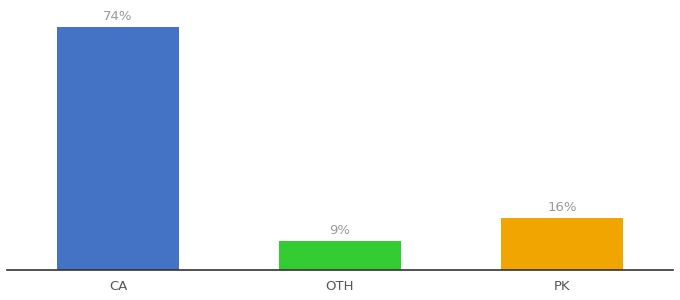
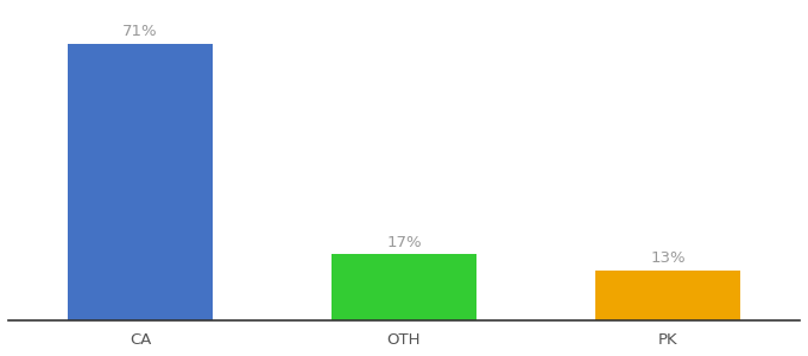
CA: 74% -> 71%
OTH: 9% -> 17%
PK: 16% -> 13%
